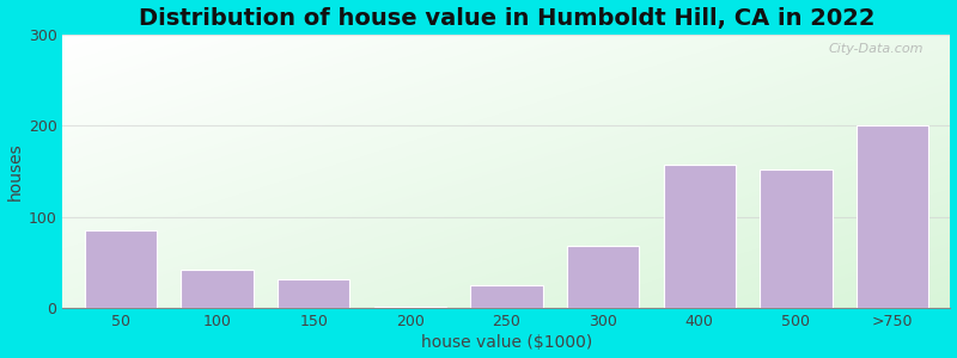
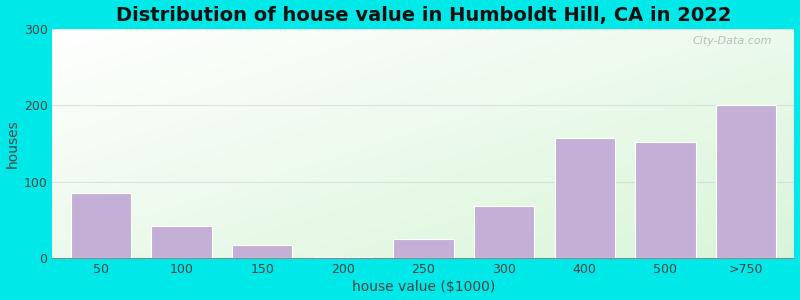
150: 32 -> 17
